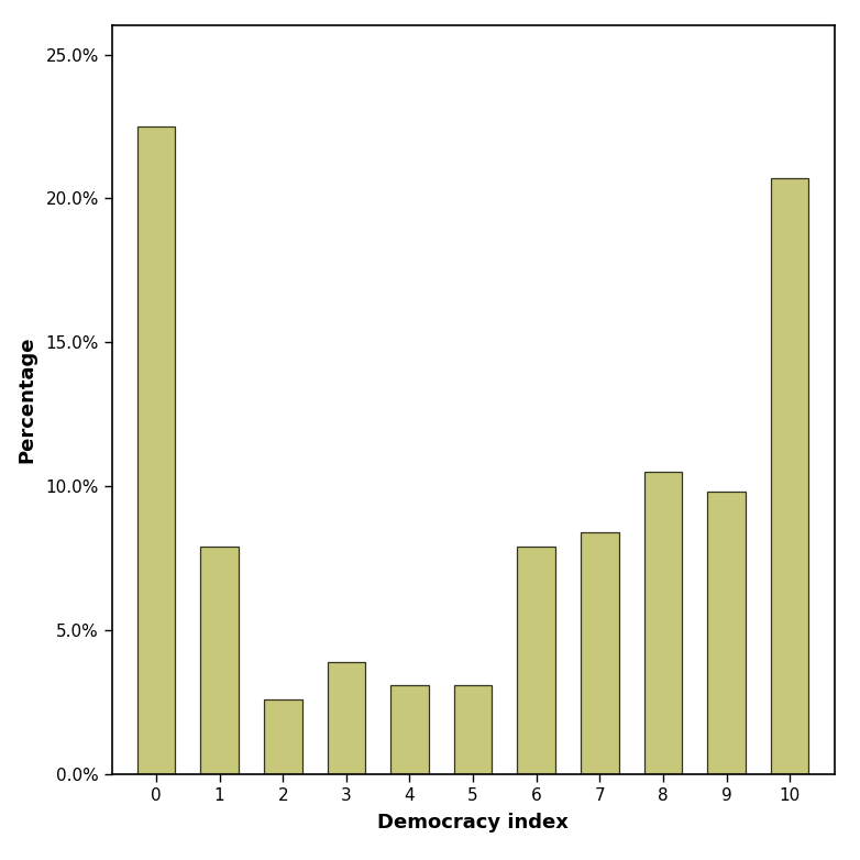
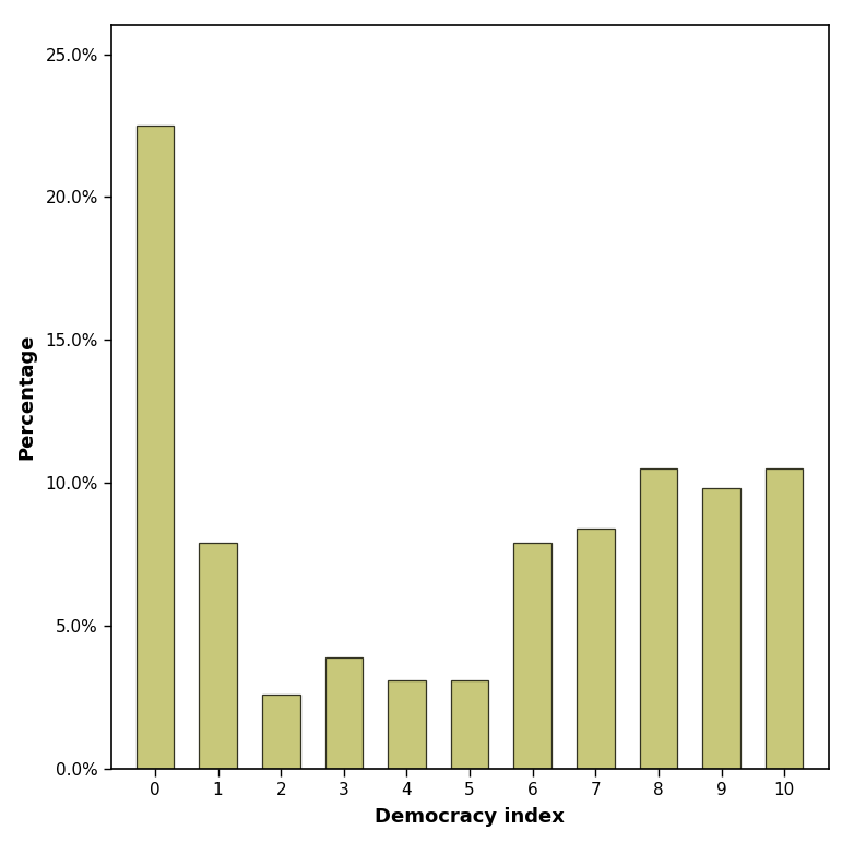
10: 20.7% -> 10.5%
